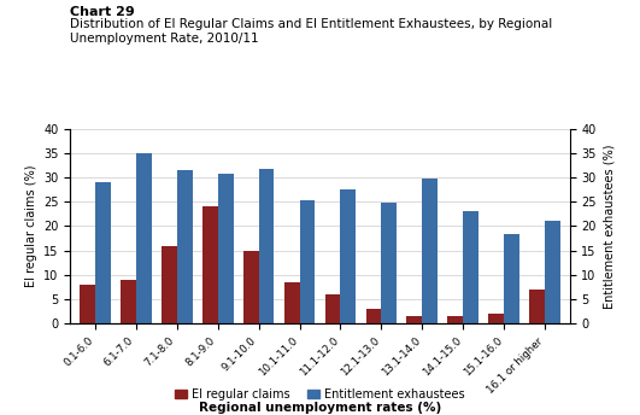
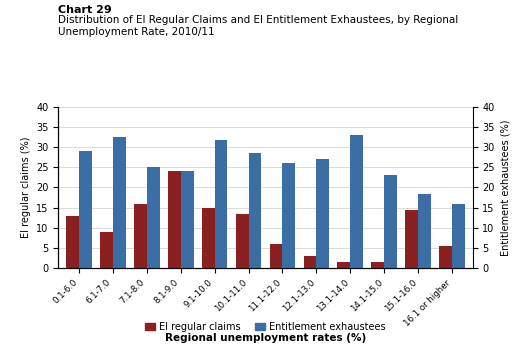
EI regular claims/0.1-6.0: 8.0 -> 13.0
Entitlement exhaustees/6.1-7.0: 35.0 -> 32.5
Entitlement exhaustees/7.1-8.0: 31.5 -> 25.0
Entitlement exhaustees/8.1-9.0: 30.7 -> 24.0
EI regular claims/10.1-11.0: 8.5 -> 13.5
Entitlement exhaustees/10.1-11.0: 25.3 -> 28.5
Entitlement exhaustees/11.1-12.0: 27.5 -> 26.0
Entitlement exhaustees/12.1-13.0: 24.7 -> 27.0
Entitlement exhaustees/13.1-14.0: 29.8 -> 33.0
EI regular claims/15.1-16.0: 2.0 -> 14.5
EI regular claims/16.1 or higher: 7.0 -> 5.5
Entitlement exhaustees/16.1 or higher: 21.2 -> 16.0
